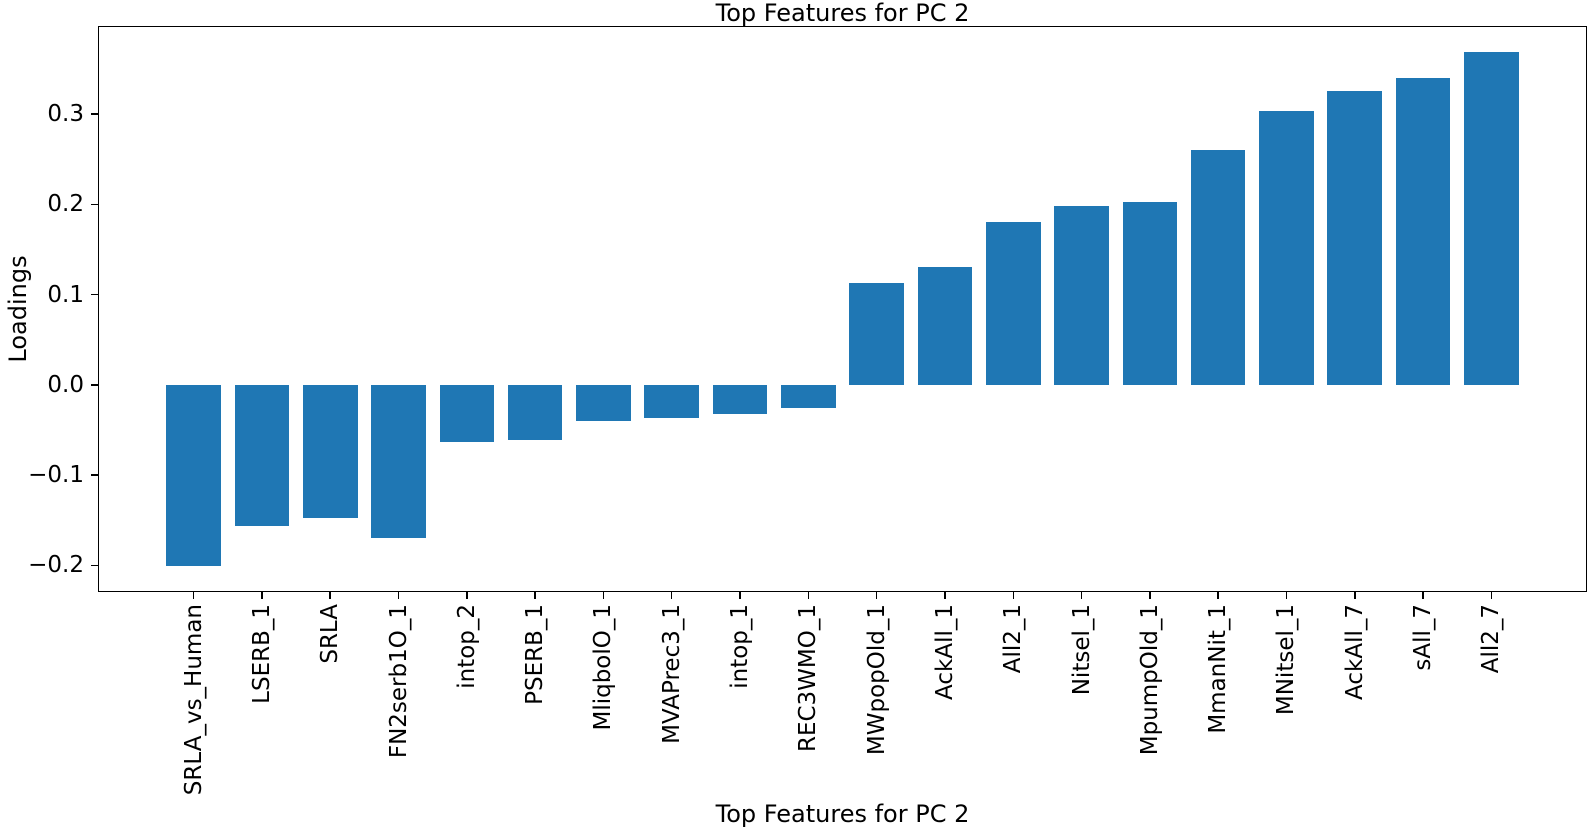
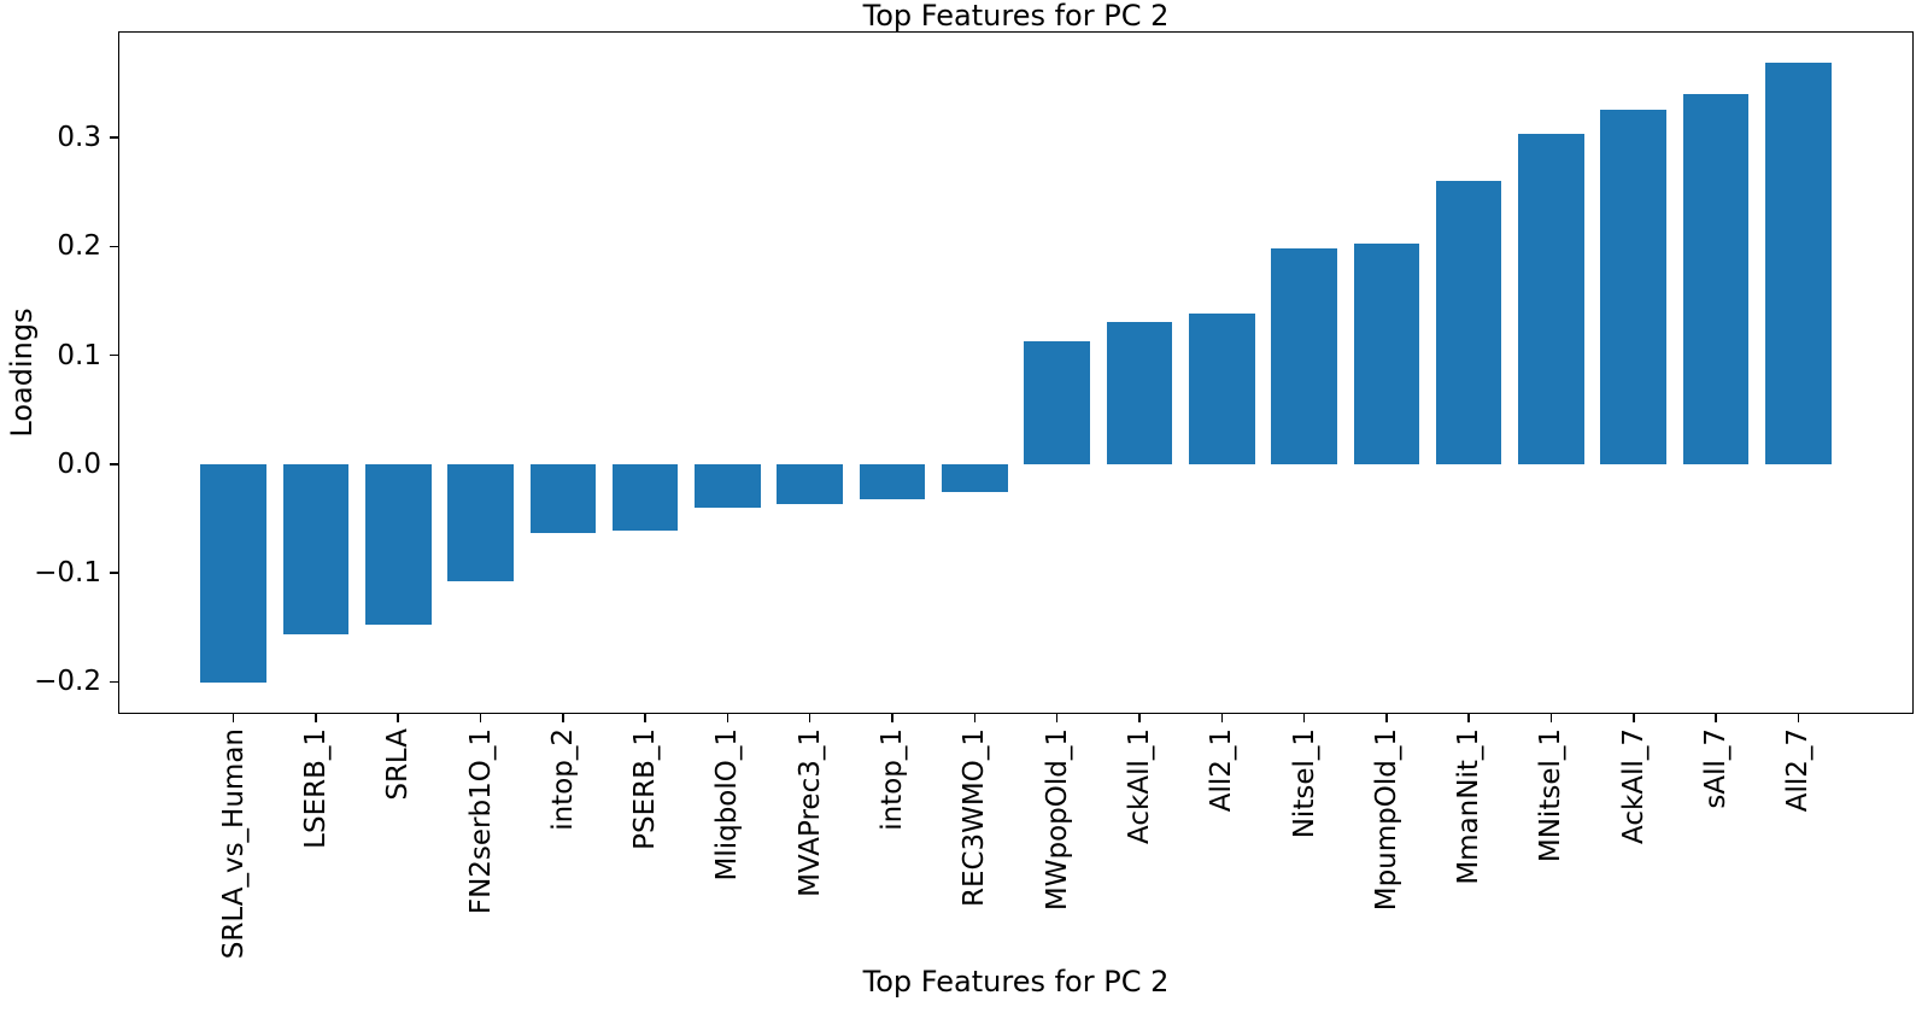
FN2serb1O_1: -0.17 -> -0.11
All2_1: 0.18 -> 0.14
